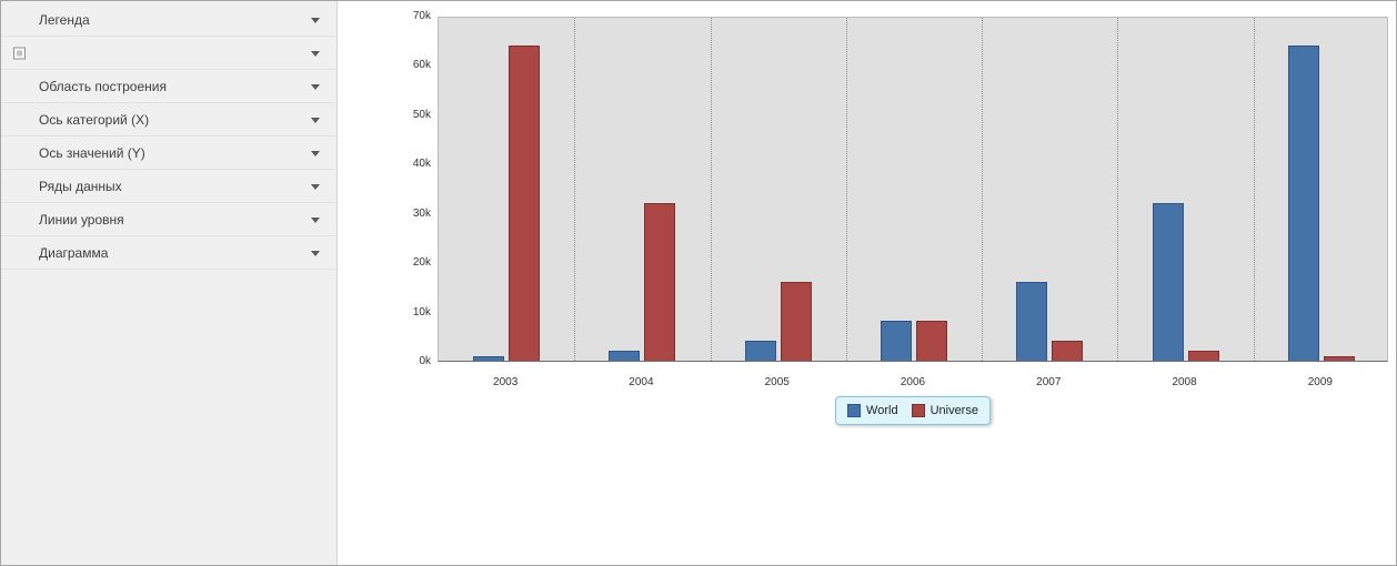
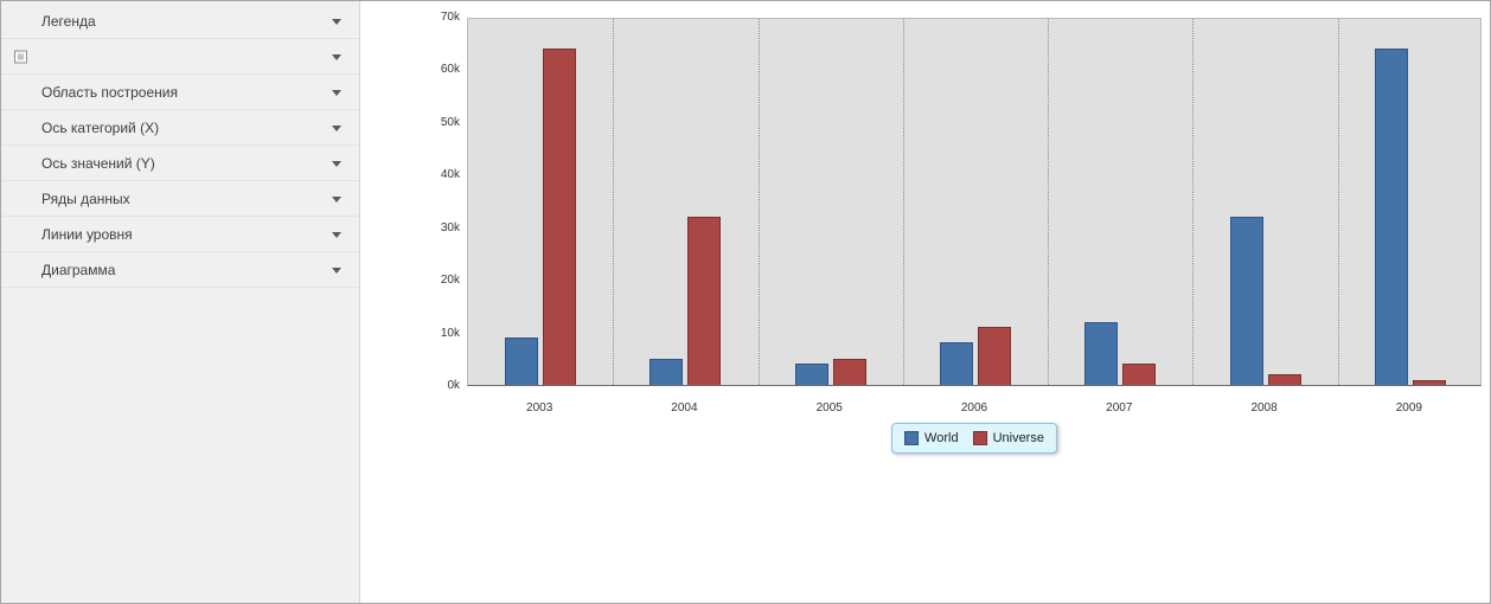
World/2003: 1k -> 9k
World/2004: 2k -> 5k
Universe/2005: 16k -> 5k
Universe/2006: 8k -> 11k
World/2007: 16k -> 12k
